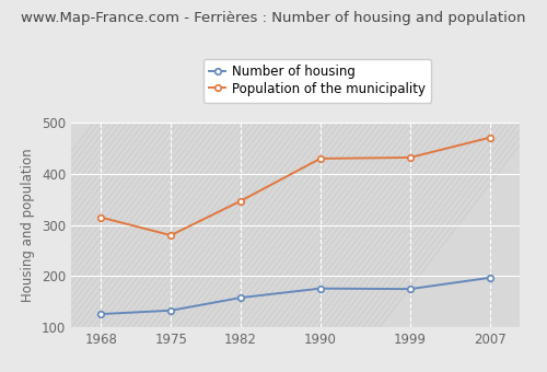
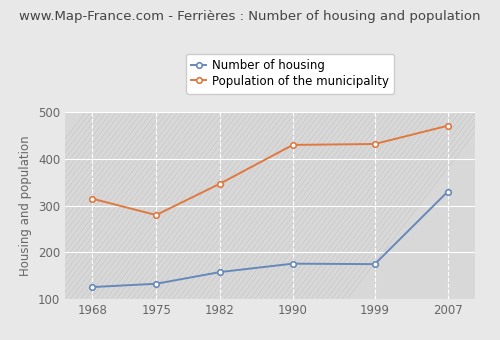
Number of housing/2007: 197 -> 330
